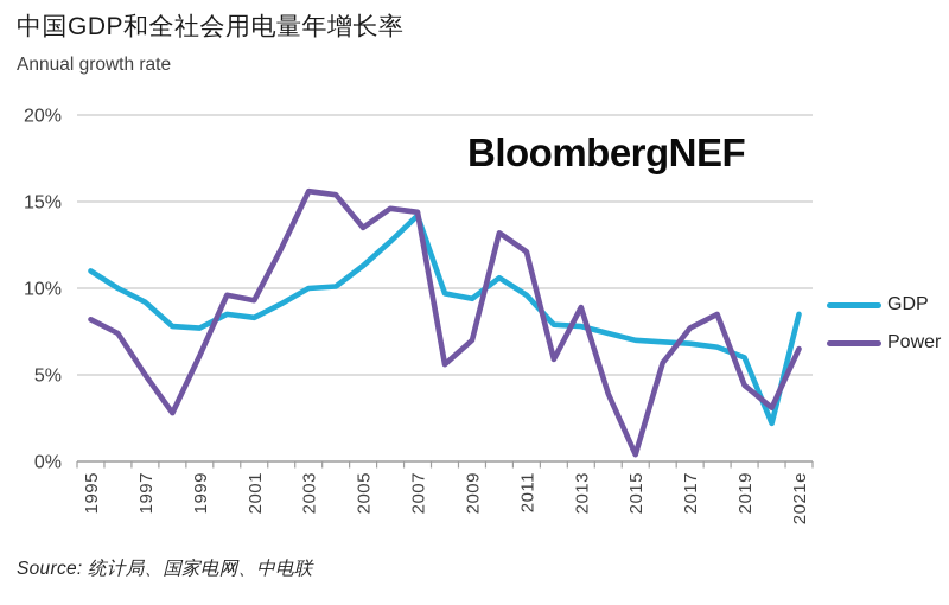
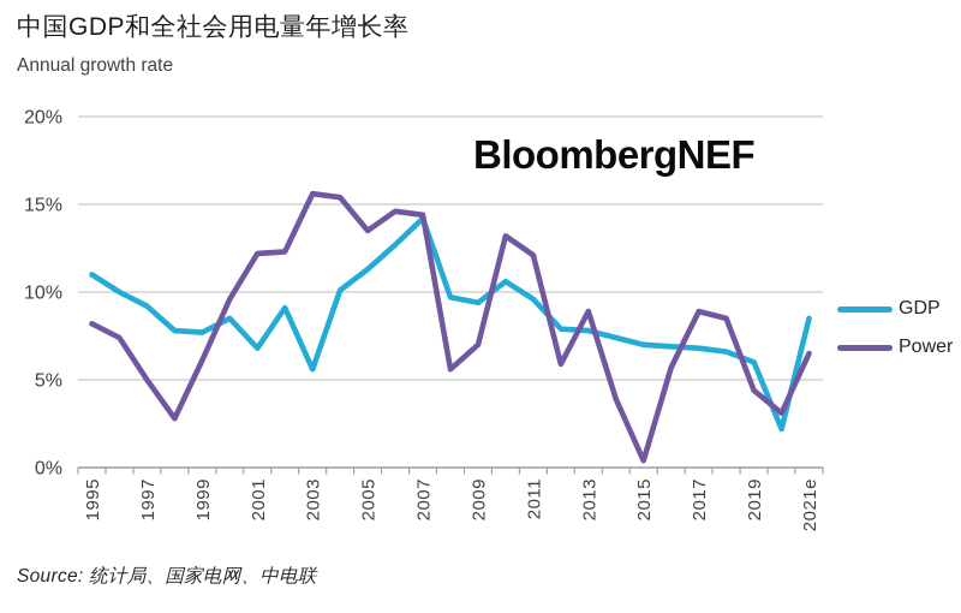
GDP/2001: 8.3% -> 6.8%
Power/2001: 9.3% -> 12.2%
GDP/2003: 10.0% -> 5.6%
Power/2017: 7.7% -> 8.9%
